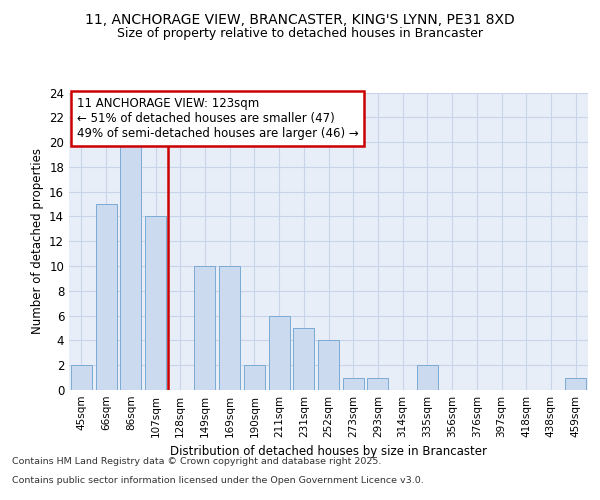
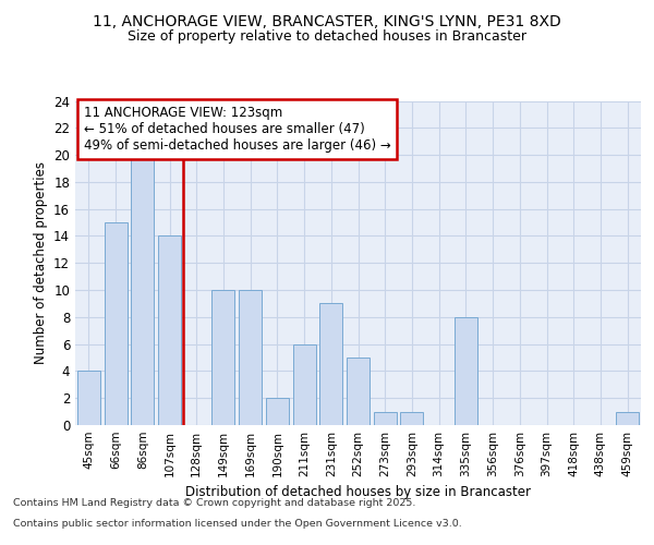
45sqm: 2 -> 4
231sqm: 5 -> 9
252sqm: 4 -> 5
335sqm: 2 -> 8
